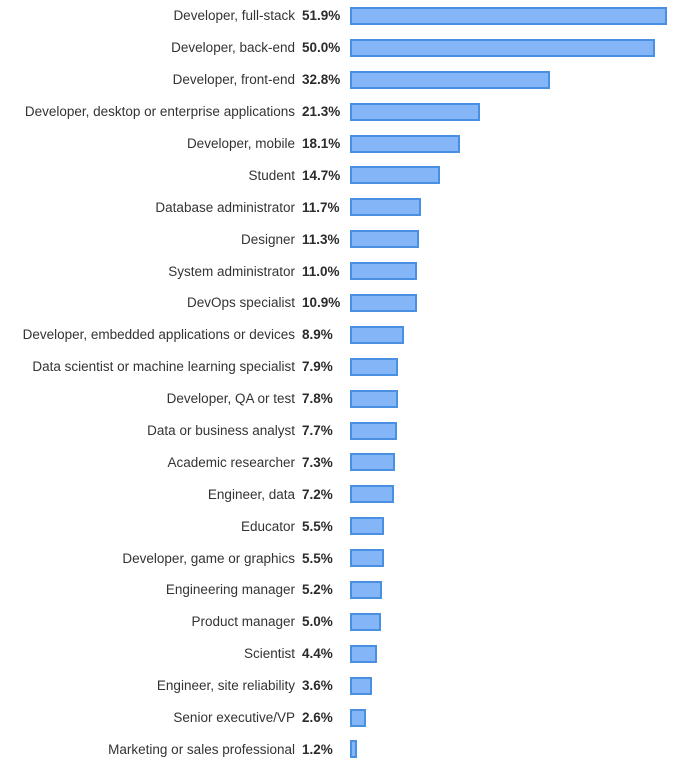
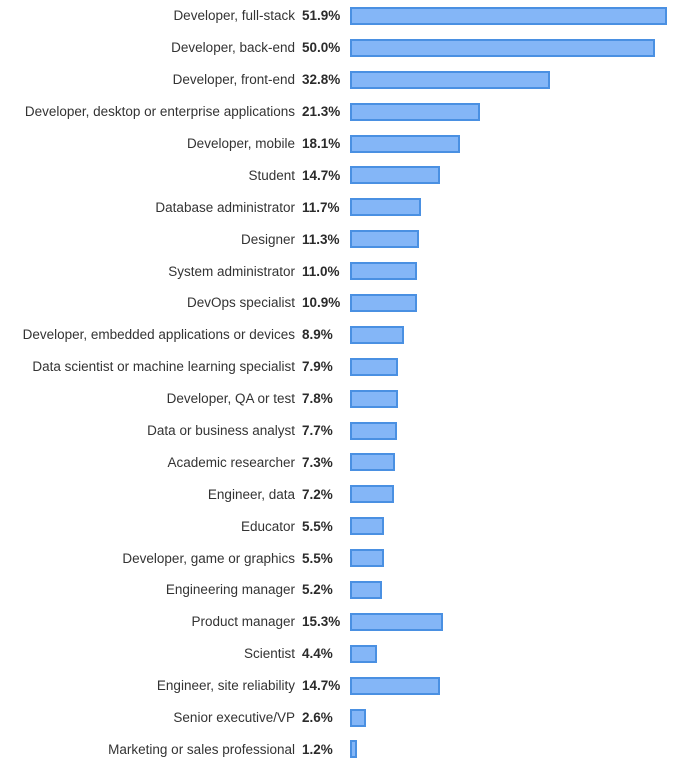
Product manager: 5.0% -> 15.3%
Engineer, site reliability: 3.6% -> 14.7%
